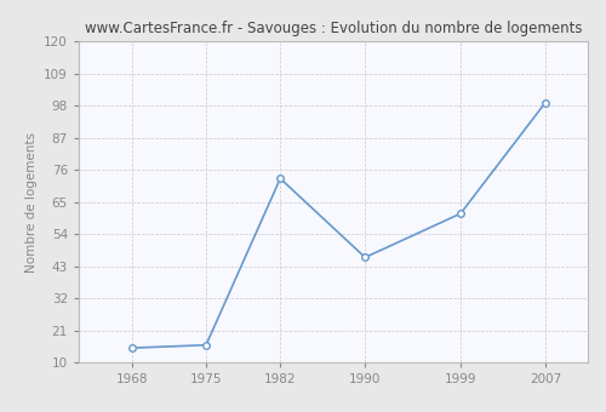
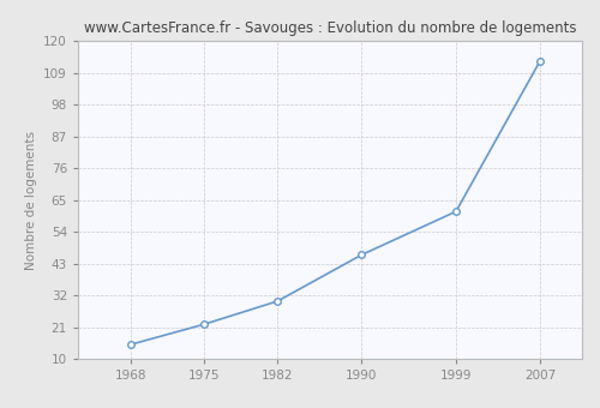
1975: 16 -> 22
1982: 73 -> 30
2007: 99 -> 113
